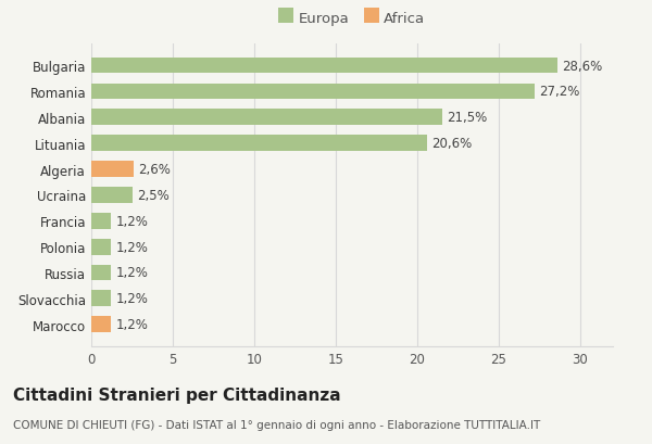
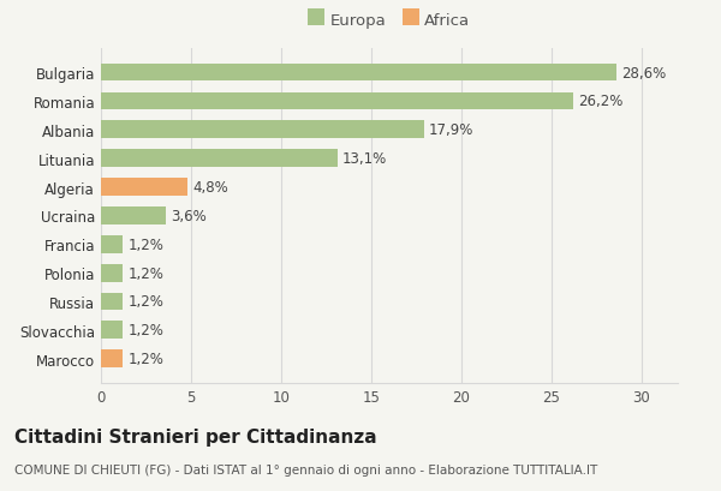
Romania: 27,2% -> 26,2%
Albania: 21,5% -> 17,9%
Lituania: 20,6% -> 13,1%
Algeria: 2,6% -> 4,8%
Ucraina: 2,5% -> 3,6%
